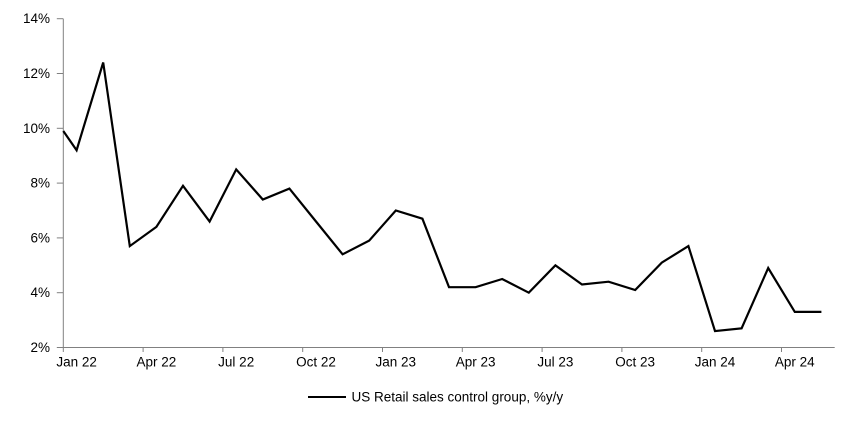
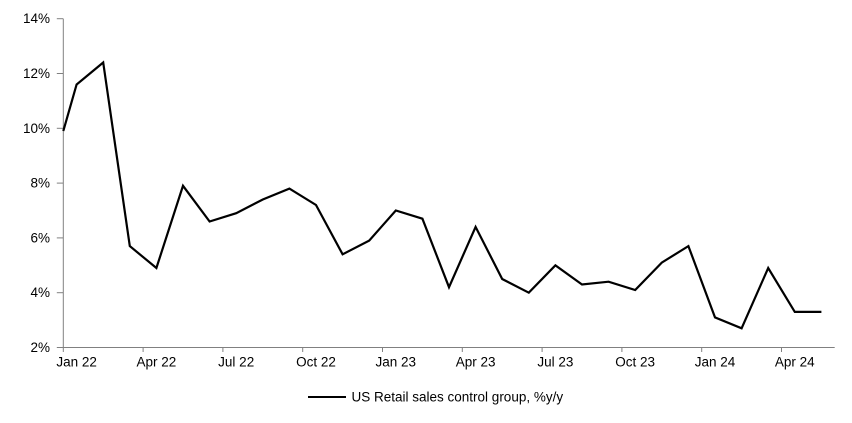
Jan 22: 9.2% -> 11.6%
Apr 22: 6.4% -> 4.9%
Jul 22: 8.5% -> 6.9%
Oct 22: 6.6% -> 7.2%
Apr 23: 4.2% -> 6.4%
Jan 24: 2.6% -> 3.1%
